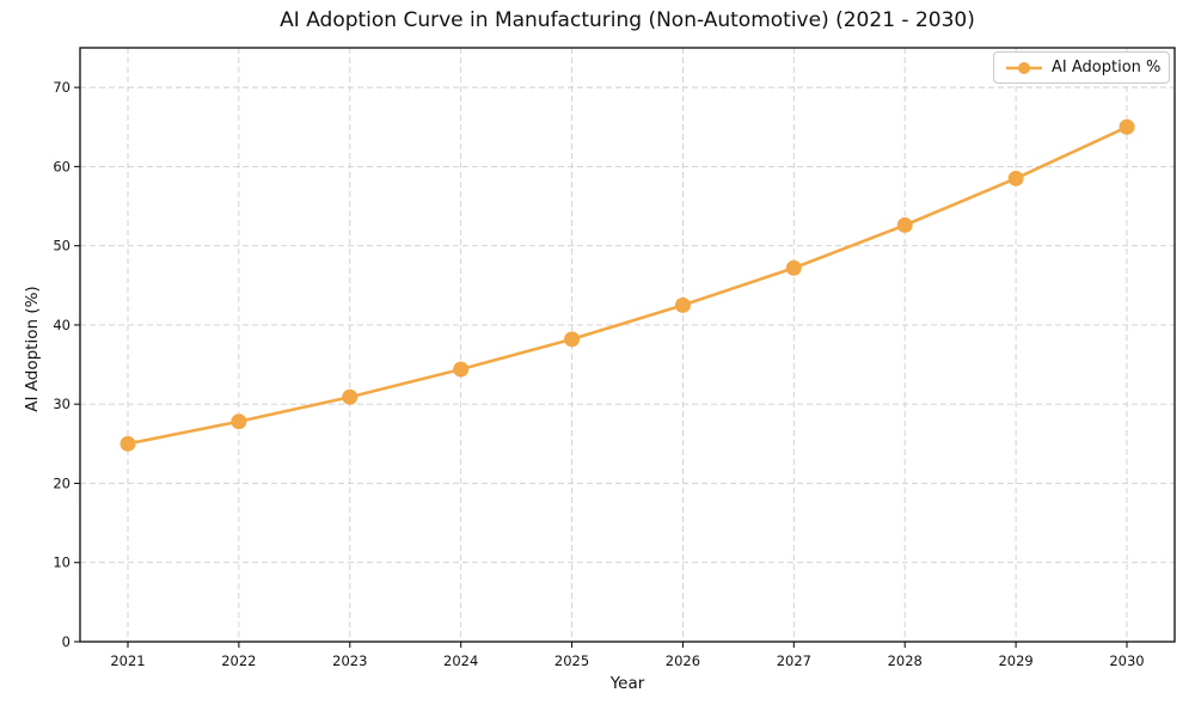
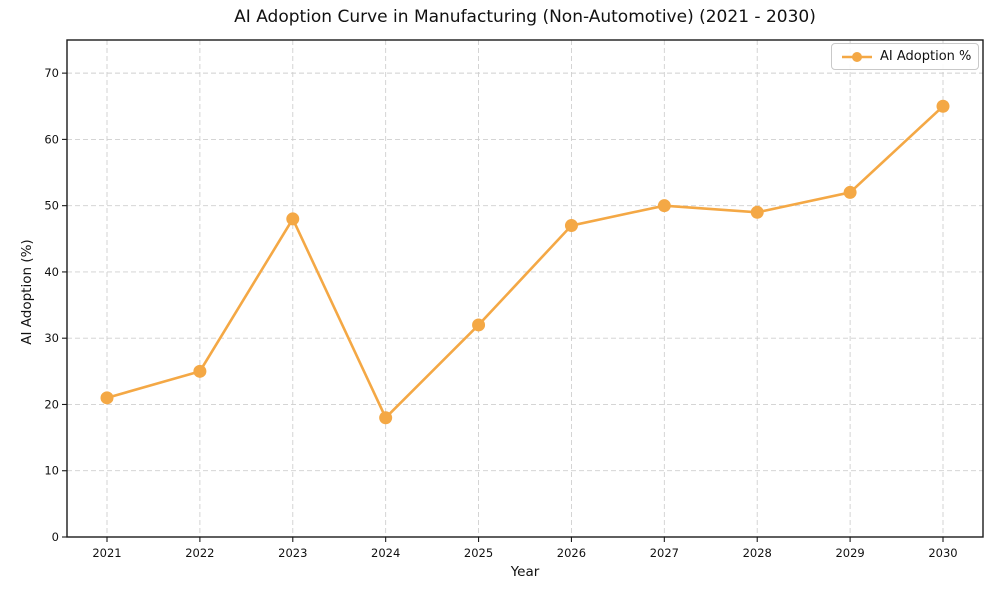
2021: 25 -> 21
2022: 28 -> 25
2023: 31 -> 48
2024: 34 -> 18
2025: 38 -> 32
2026: 42 -> 47
2027: 47 -> 50
2028: 53 -> 49
2029: 58 -> 52
